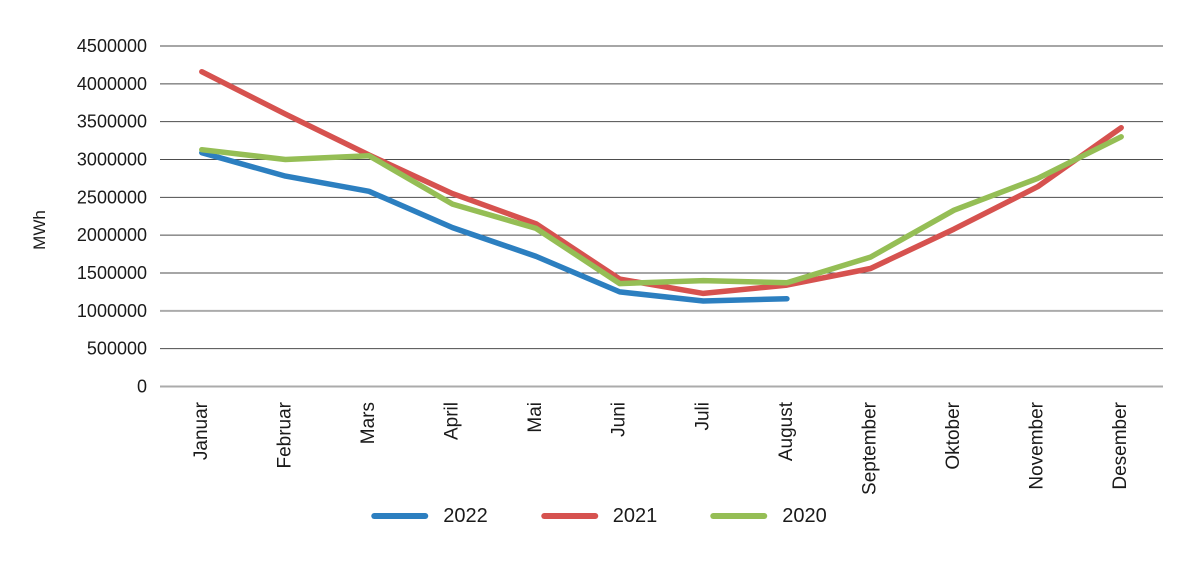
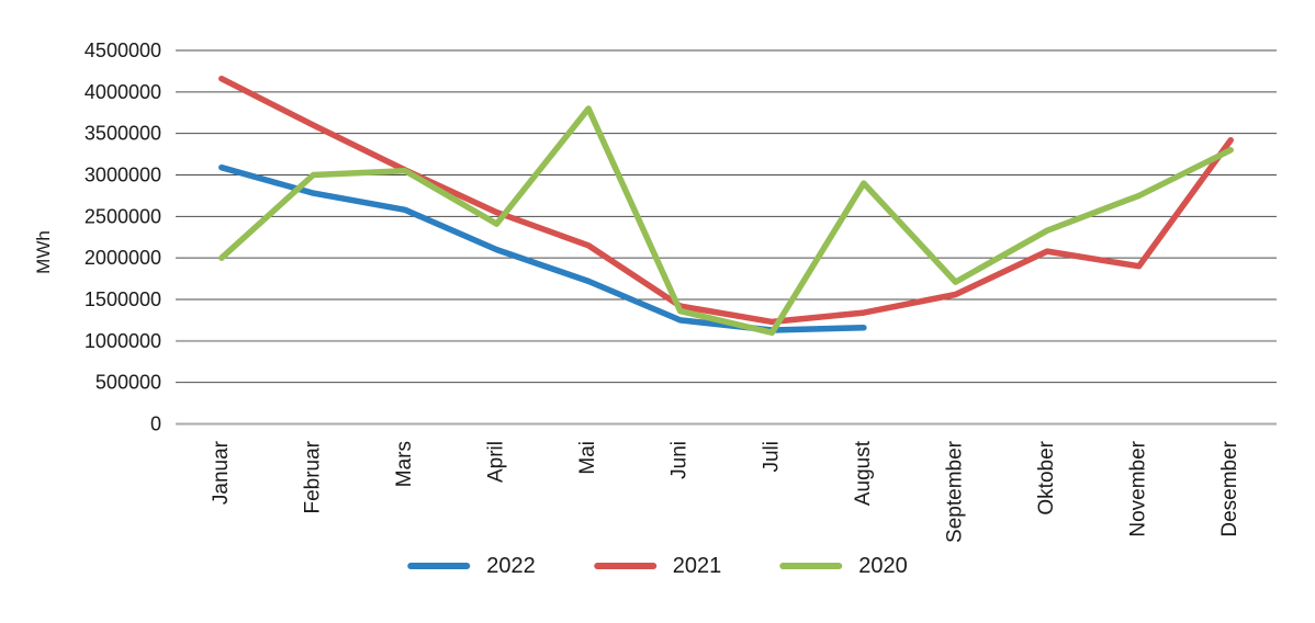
2020/Januar: 3100000 -> 2000000
2020/Mai: 2100000 -> 3800000
2020/Juli: 1400000 -> 1100000
2020/August: 1400000 -> 2900000
2021/November: 2600000 -> 1900000
